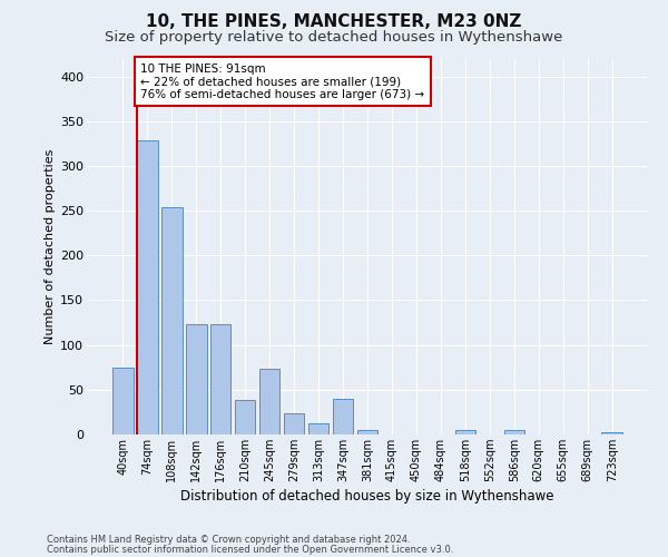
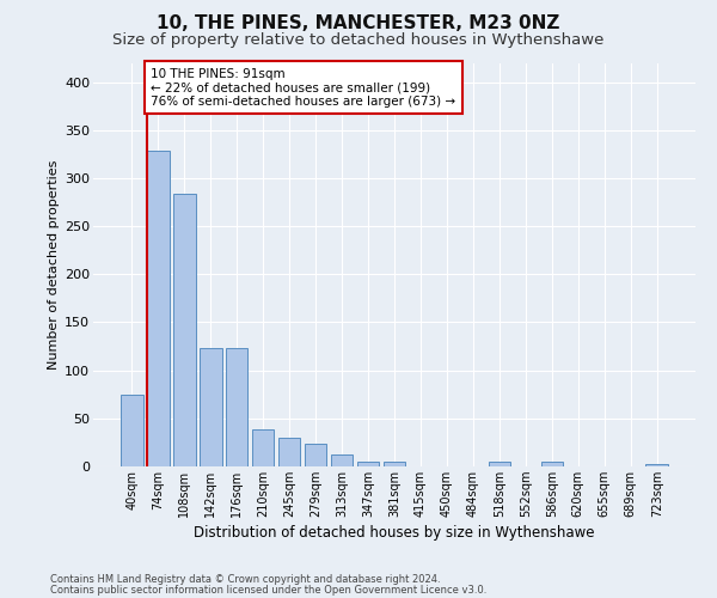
108sqm: 254 -> 284
245sqm: 74 -> 30
347sqm: 40 -> 5
